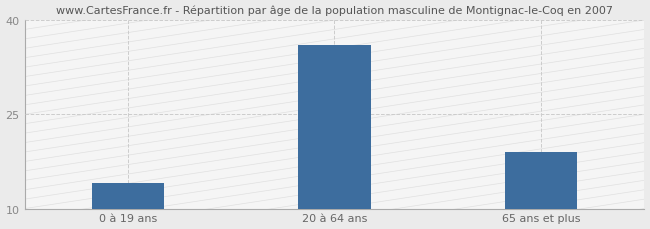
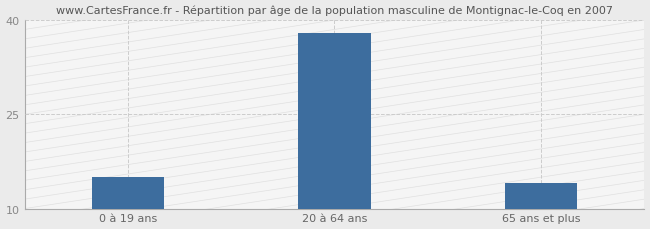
0 à 19 ans: 14 -> 15
20 à 64 ans: 36 -> 38
65 ans et plus: 19 -> 14
